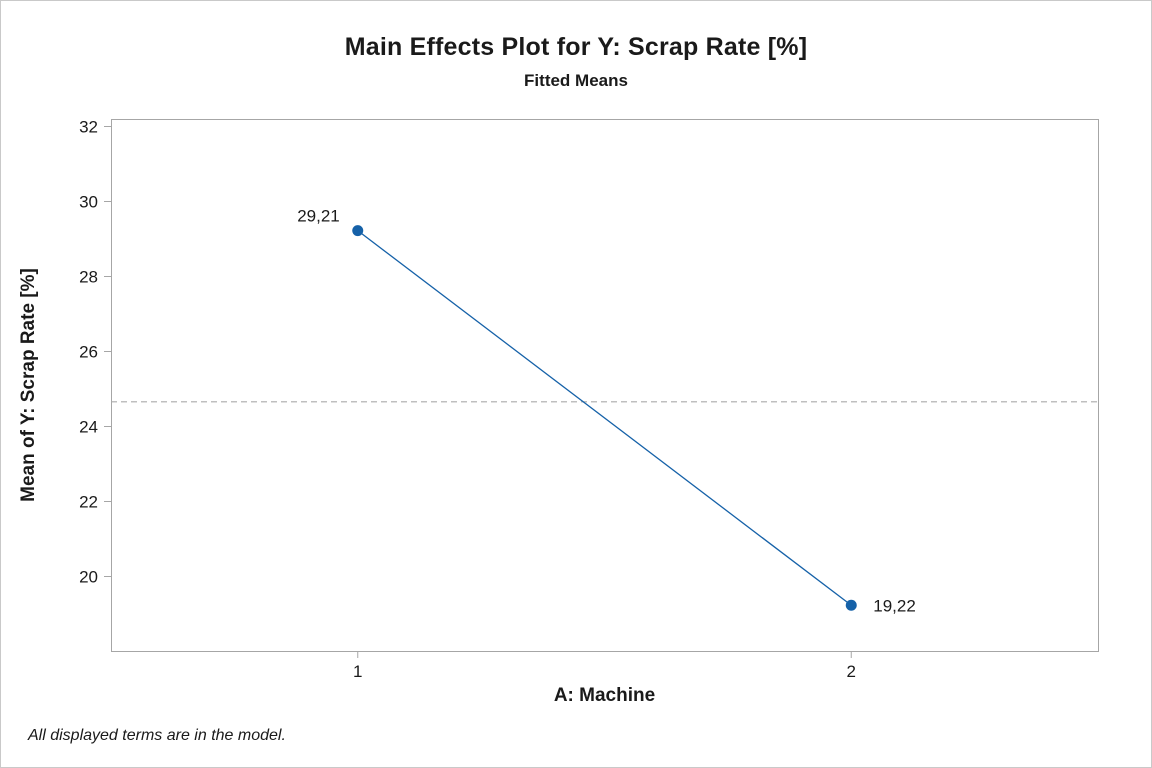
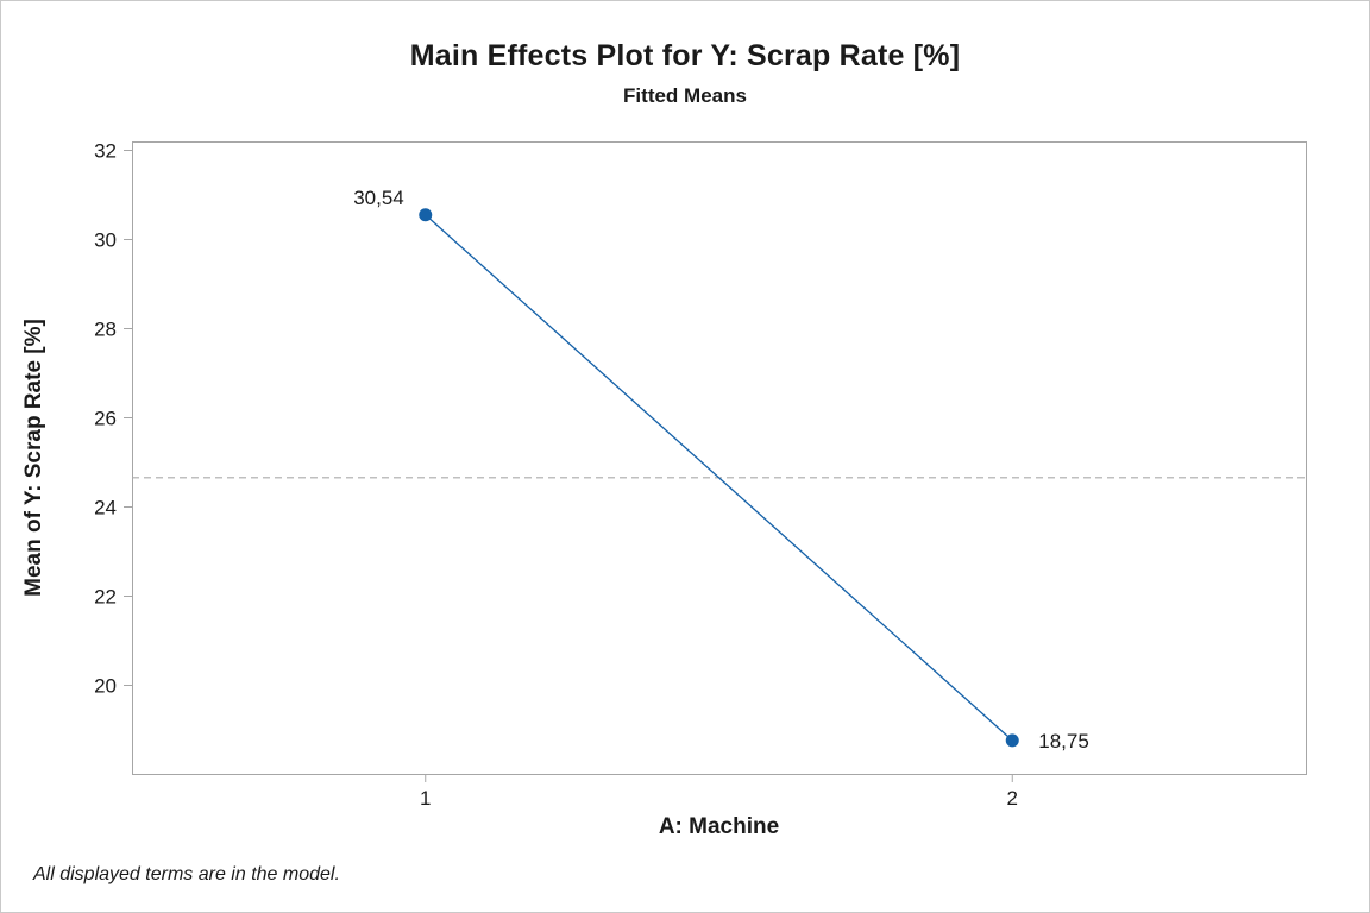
1: 29,21 -> 30,54
2: 19,22 -> 18,75
